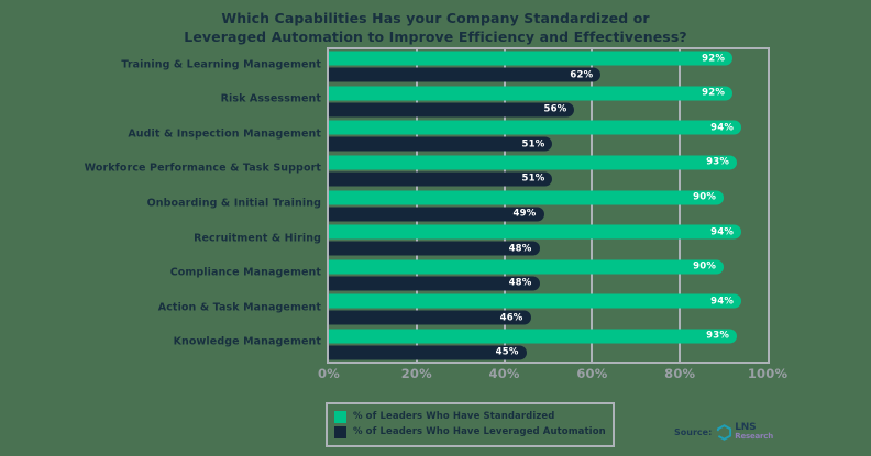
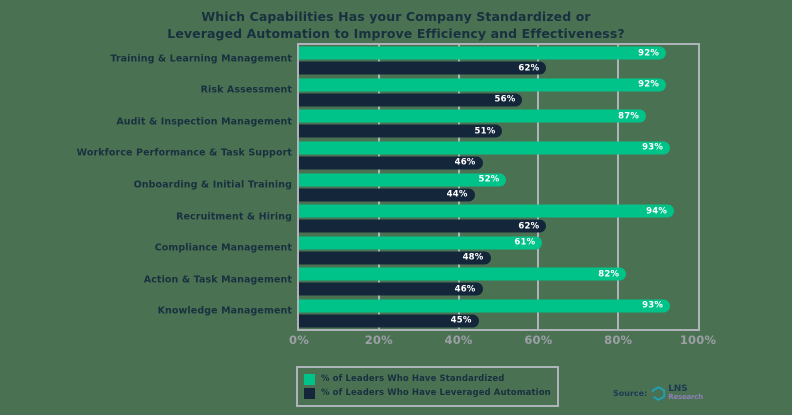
% of Leaders Who Have Standardized/Audit & Inspection Management: 94% -> 87%
% of Leaders Who Have Leveraged Automation/Workforce Performance & Task Support: 51% -> 46%
% of Leaders Who Have Standardized/Onboarding & Initial Training: 90% -> 52%
% of Leaders Who Have Leveraged Automation/Onboarding & Initial Training: 49% -> 44%
% of Leaders Who Have Leveraged Automation/Recruitment & Hiring: 48% -> 62%
% of Leaders Who Have Standardized/Compliance Management: 90% -> 61%
% of Leaders Who Have Standardized/Action & Task Management: 94% -> 82%
